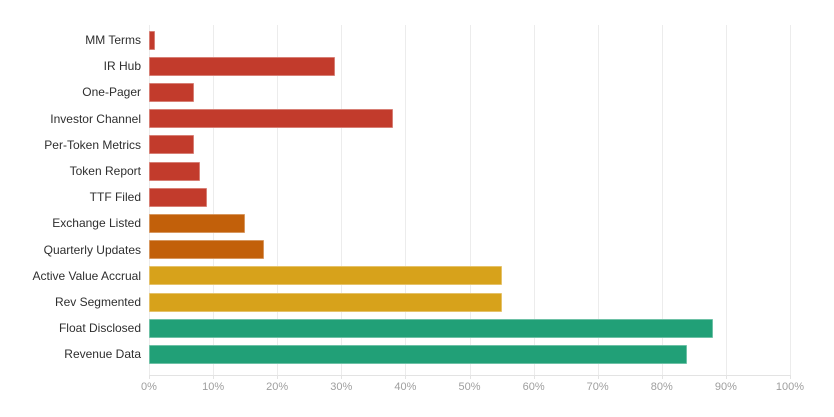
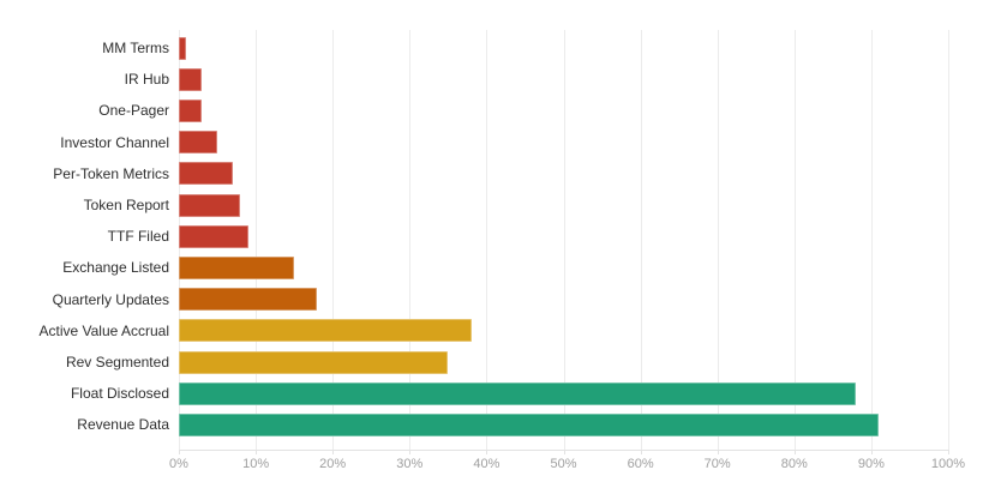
IR Hub: 29% -> 3%
One-Pager: 7% -> 3%
Investor Channel: 38% -> 5%
Active Value Accrual: 55% -> 38%
Rev Segmented: 55% -> 35%
Revenue Data: 84% -> 91%
